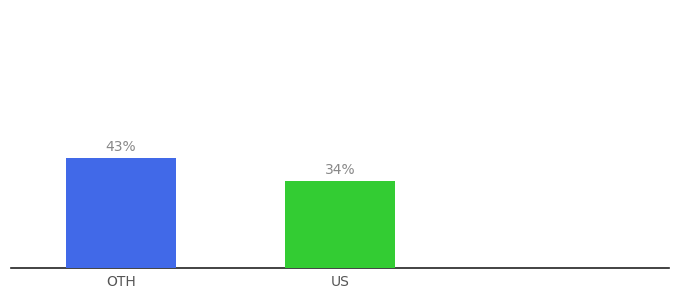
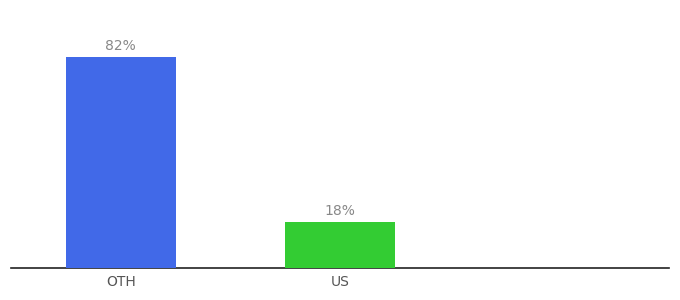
OTH: 43% -> 82%
US: 34% -> 18%
